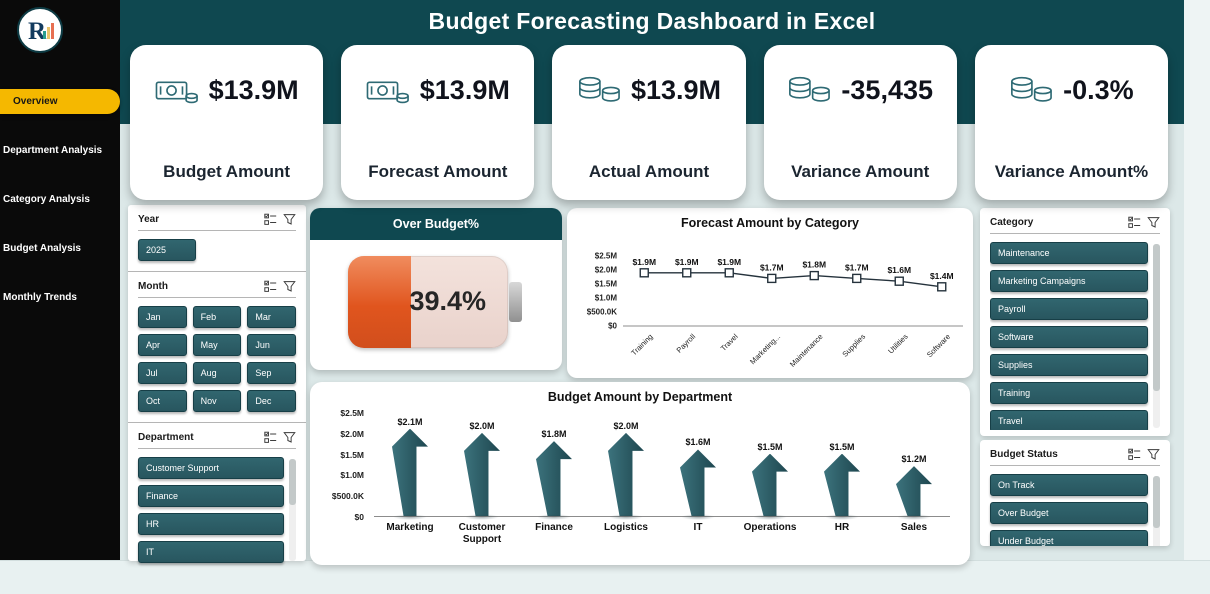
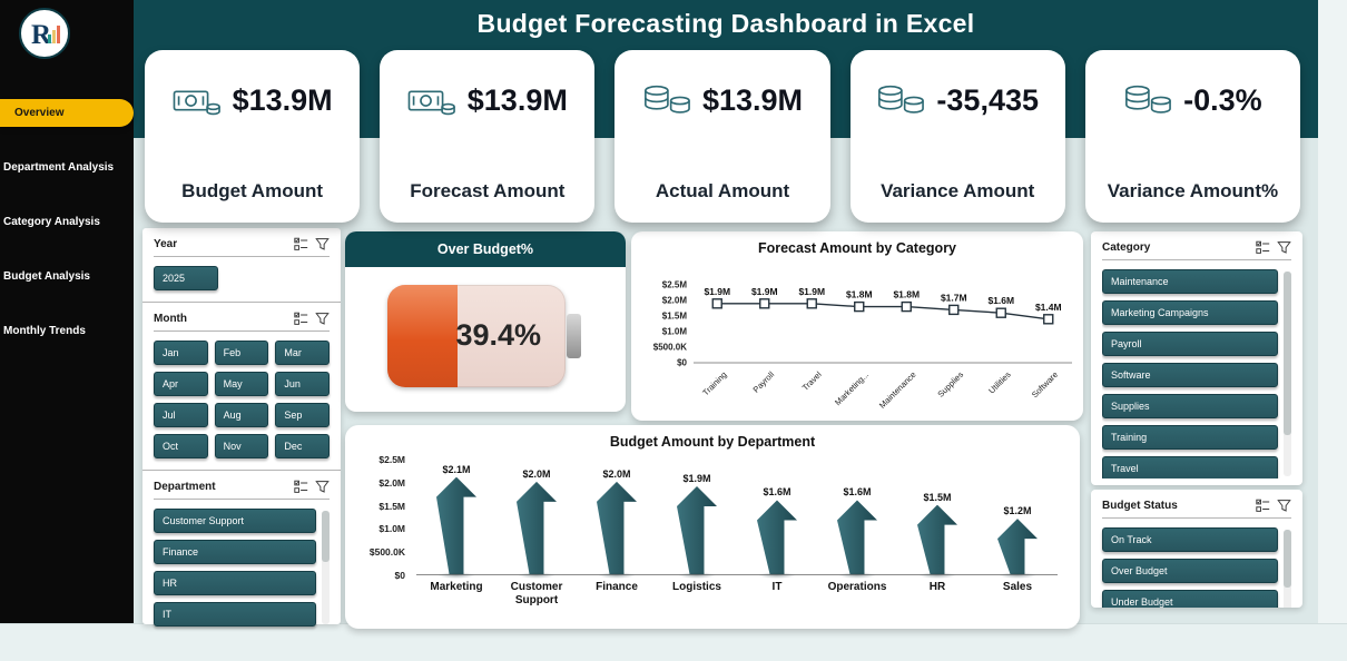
Forecast Amount by Category/Marketing...: $1.7M -> $1.8M
Budget Amount by Department/Finance: $1.8M -> $2.0M
Budget Amount by Department/Logistics: $2.0M -> $1.9M
Budget Amount by Department/Operations: $1.5M -> $1.6M
